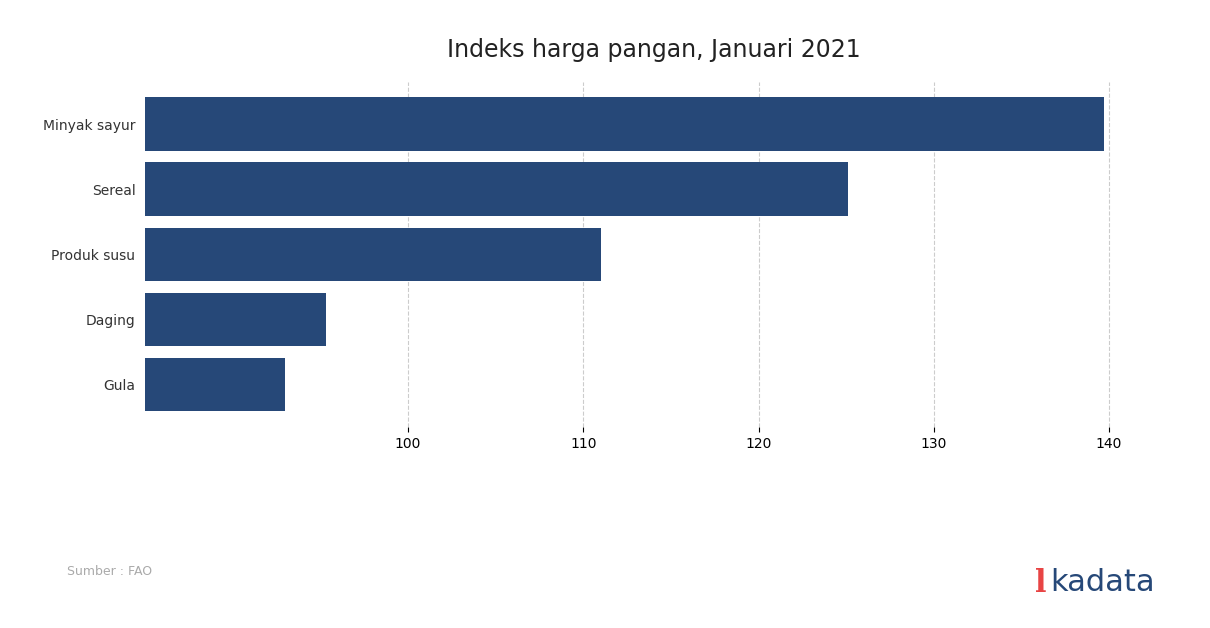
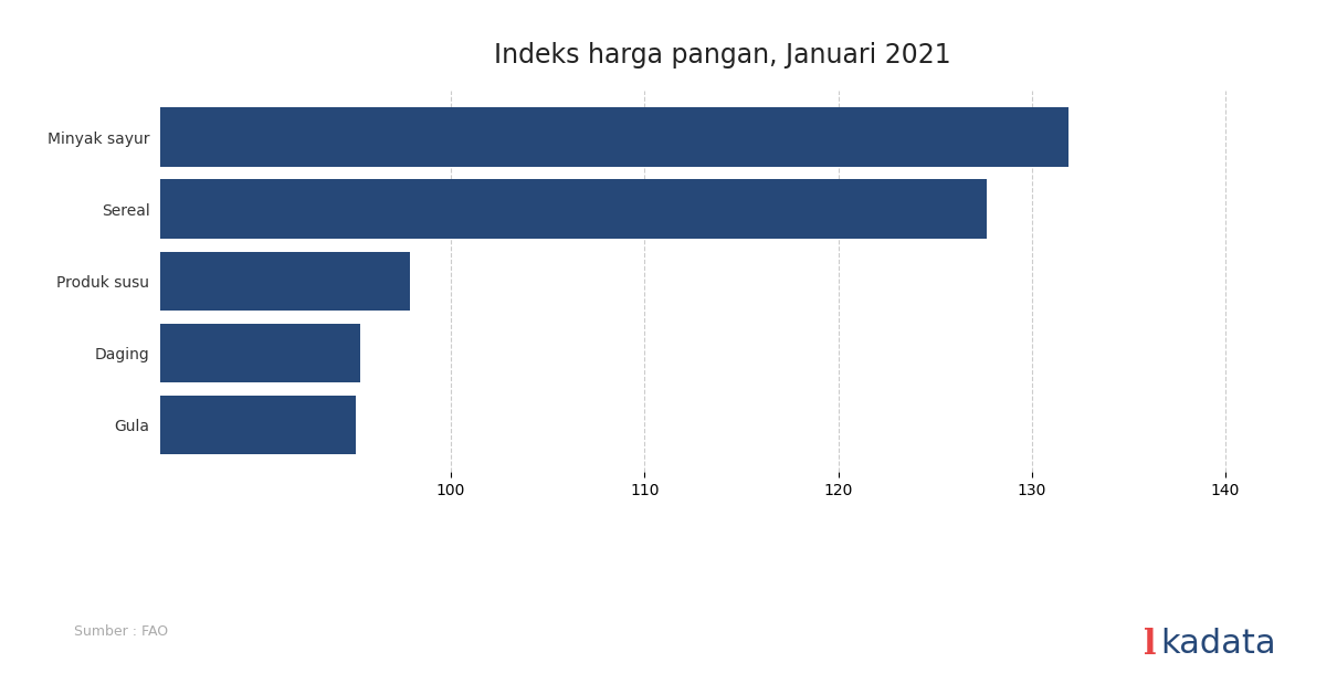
Minyak sayur: 139.7 -> 131.9
Sereal: 125.1 -> 127.7
Produk susu: 111.0 -> 97.9
Gula: 93.0 -> 95.1
